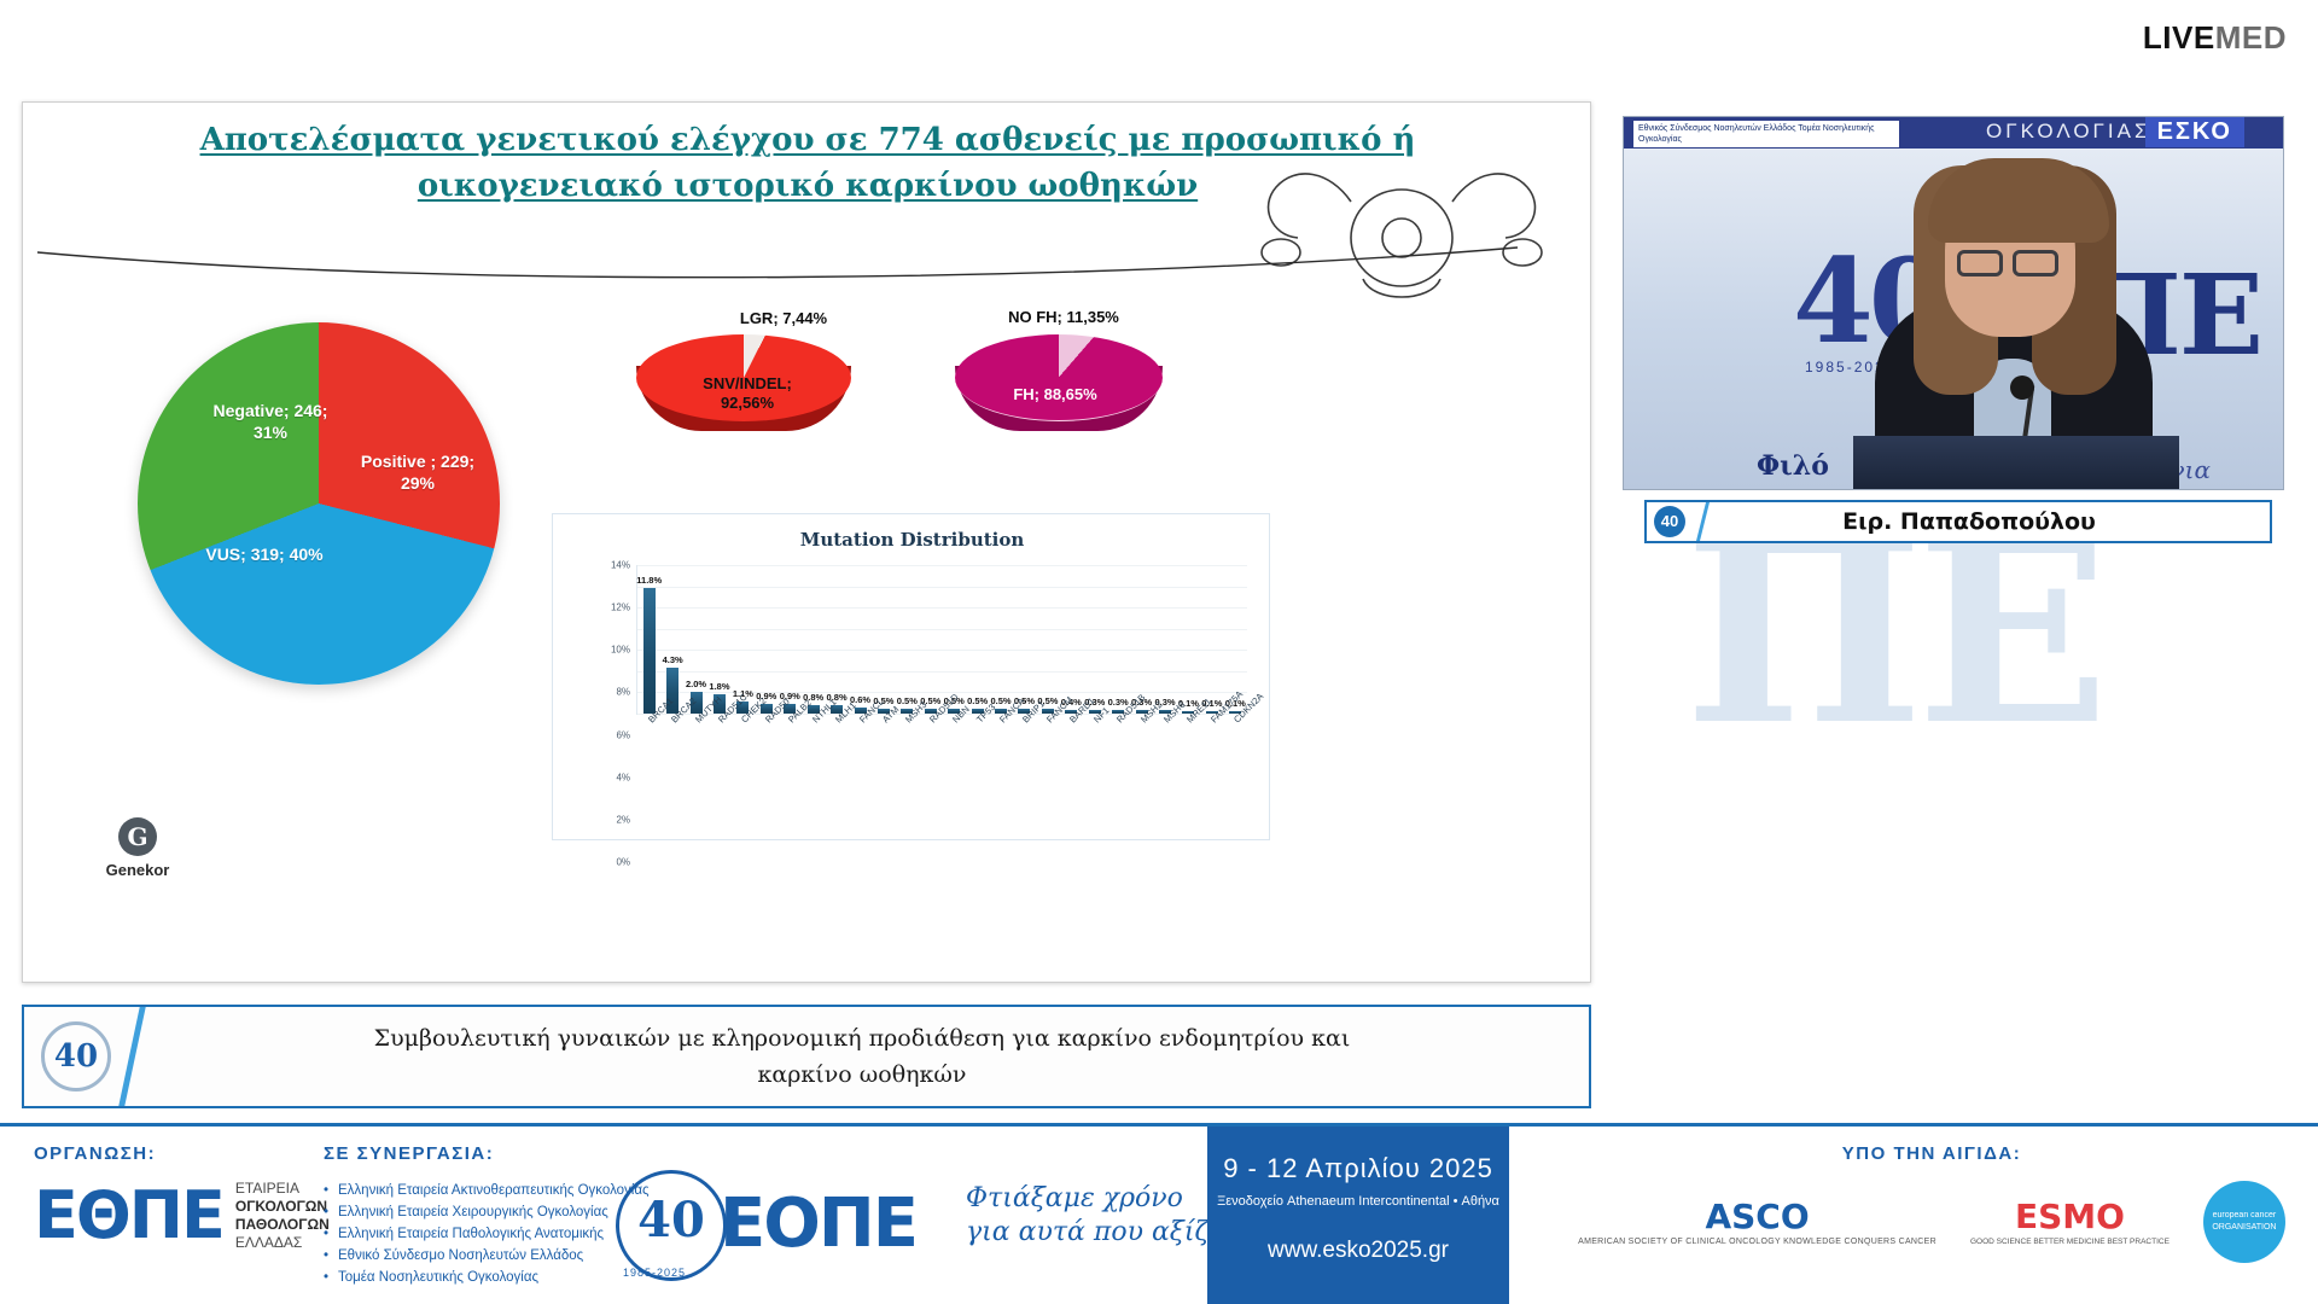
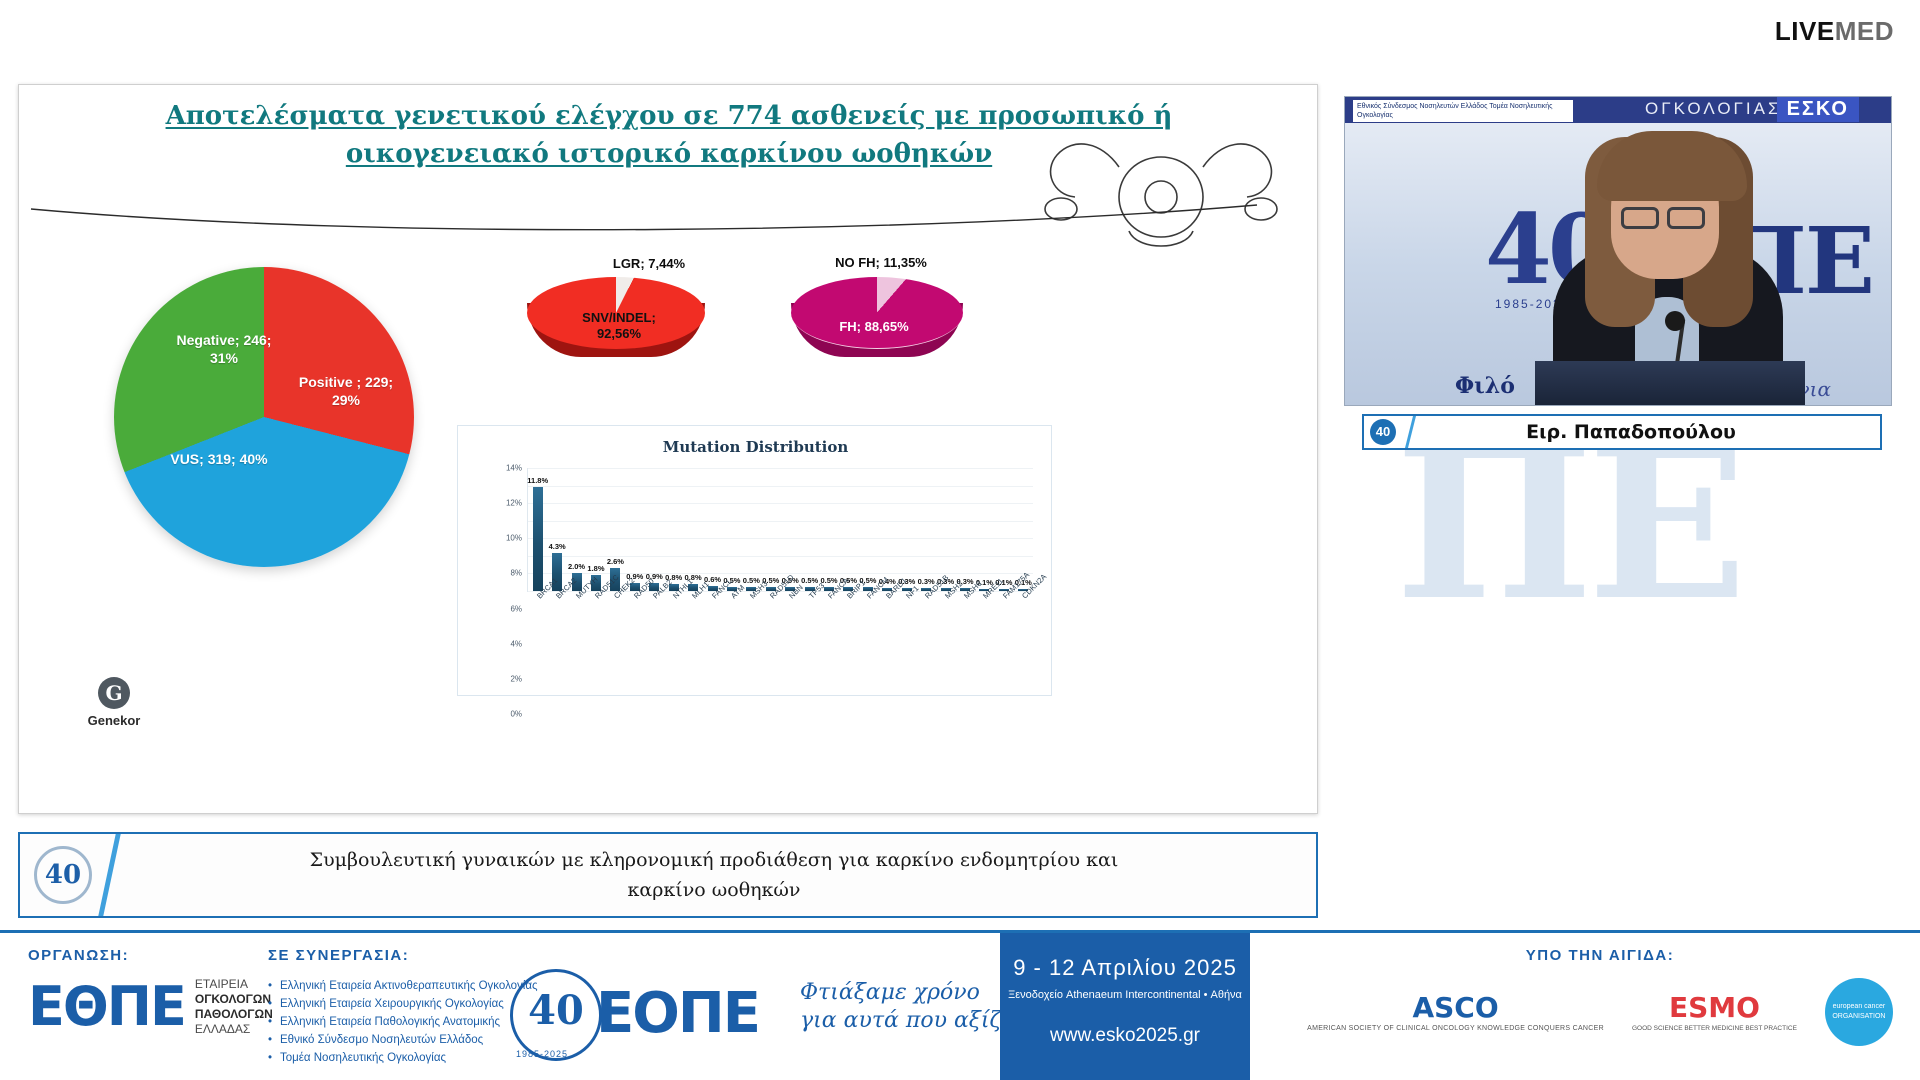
Mutation Distribution/CHEK2: 1.1% -> 2.6%
